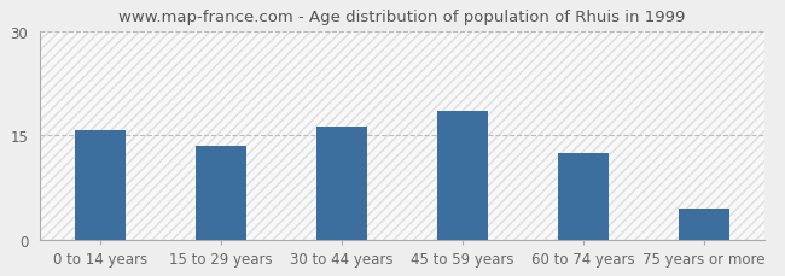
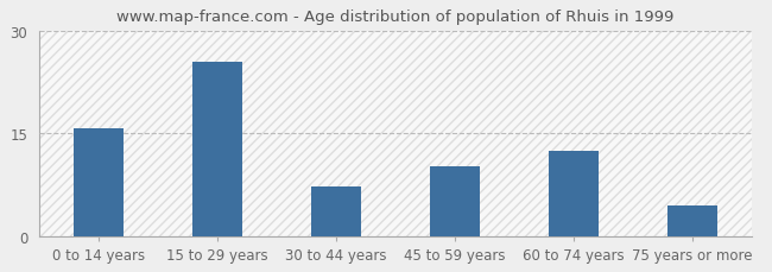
15 to 29 years: 13.5 -> 25.4
30 to 44 years: 16.2 -> 7.2
45 to 59 years: 18.5 -> 10.2
